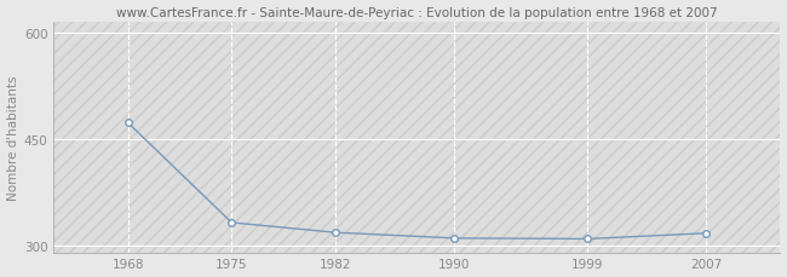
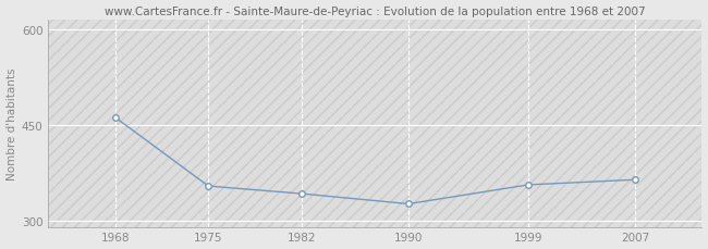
1968: 473 -> 462
1975: 332 -> 354
1982: 318 -> 342
1990: 310 -> 326
1999: 309 -> 356
2007: 317 -> 364
